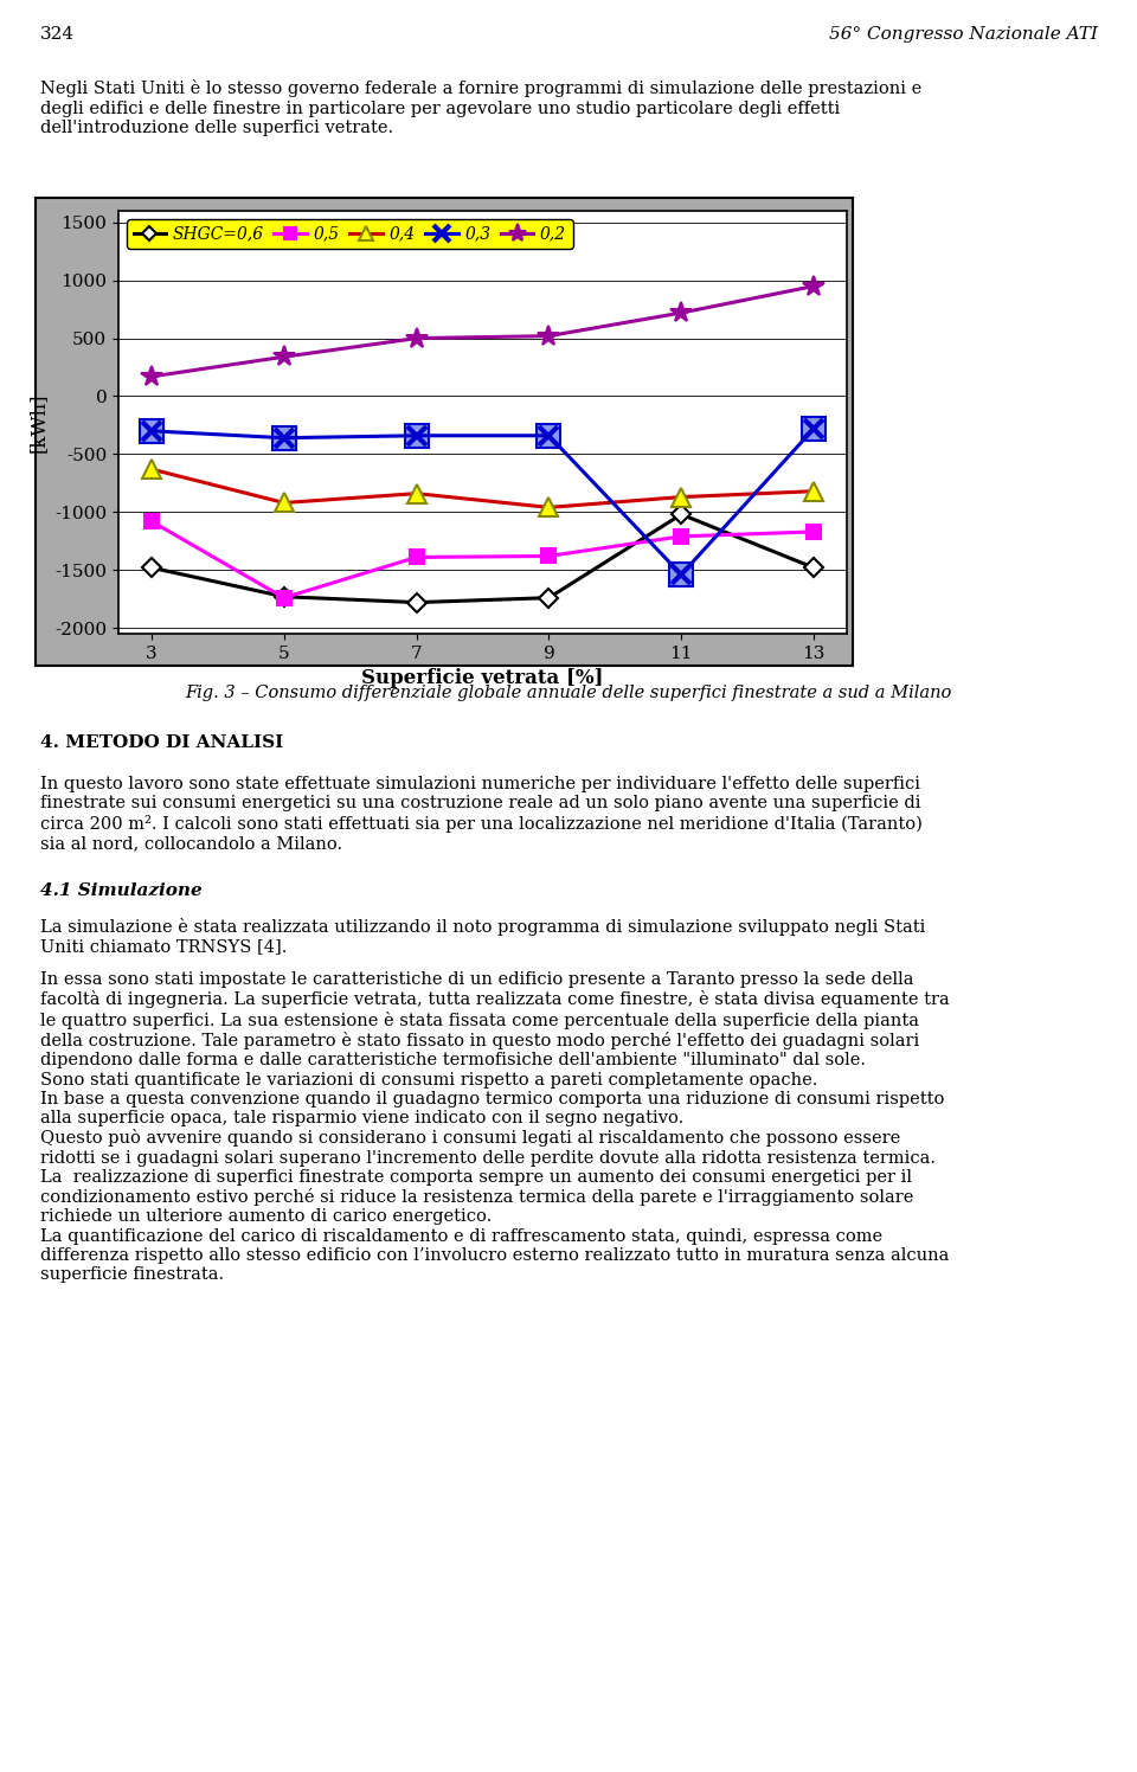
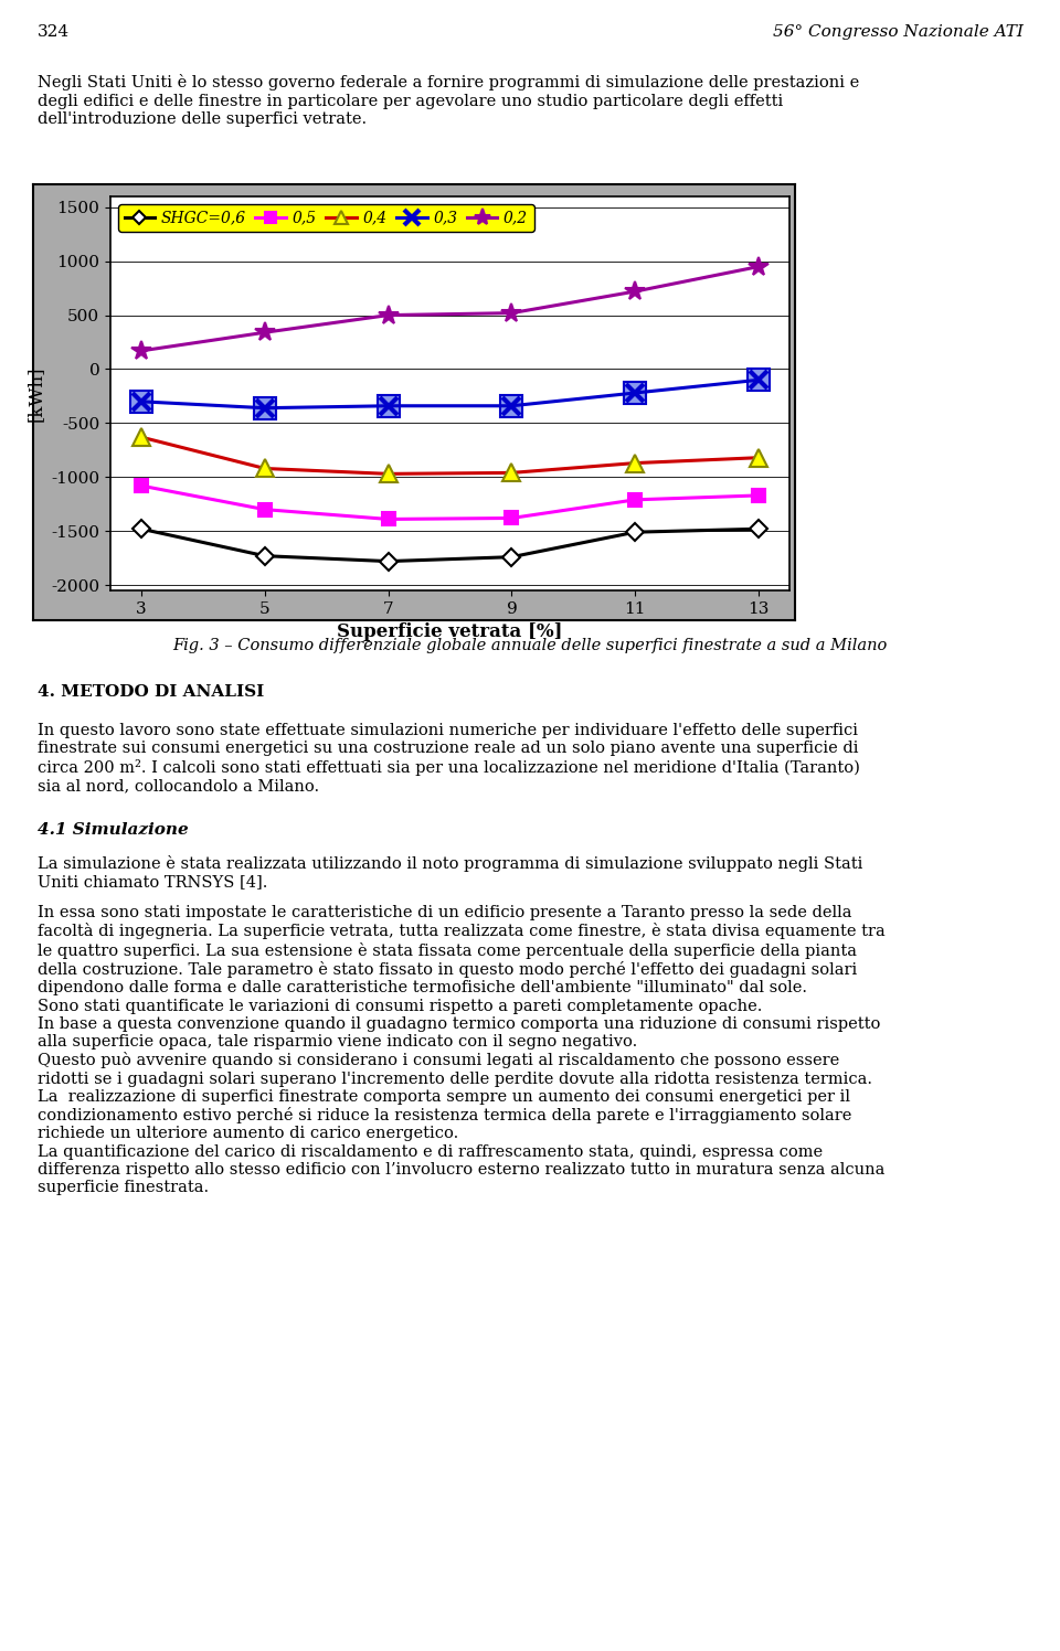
0,5/5: -1740 -> -1300
0,4/7: -840 -> -970
SHGC=0,6/11: -1020 -> -1510
0,3/11: -1540 -> -220
0,3/13: -280 -> -100
